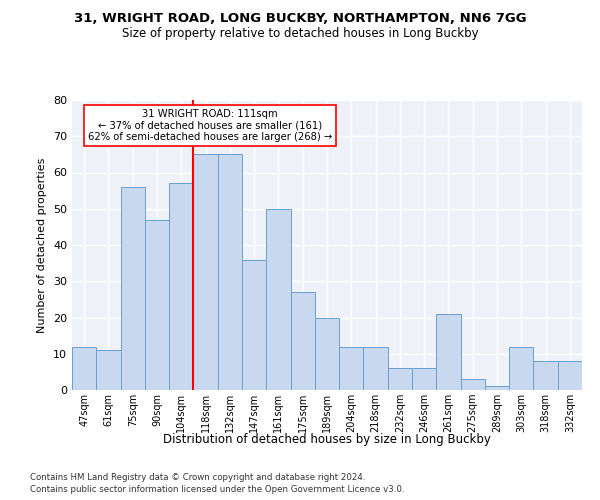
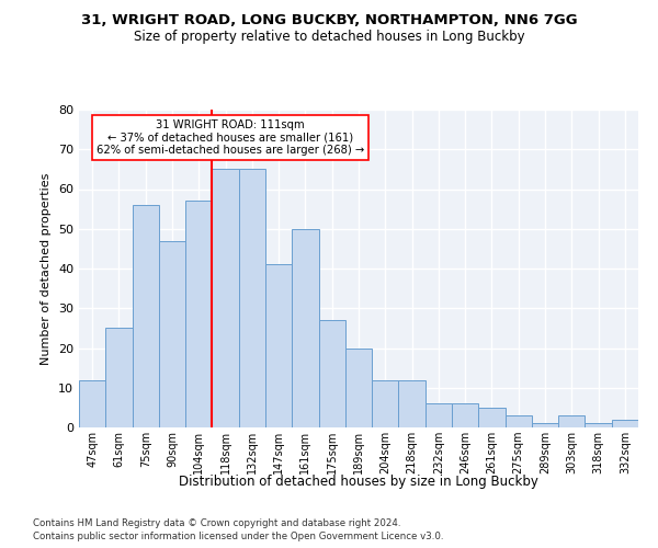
61sqm: 11 -> 25
147sqm: 36 -> 41
261sqm: 21 -> 5
303sqm: 12 -> 3
318sqm: 8 -> 1
332sqm: 8 -> 2
